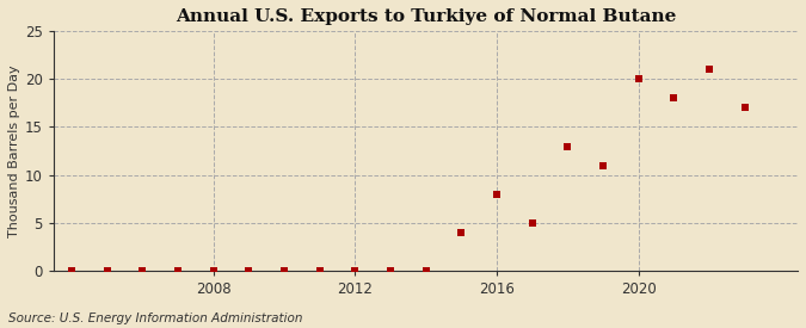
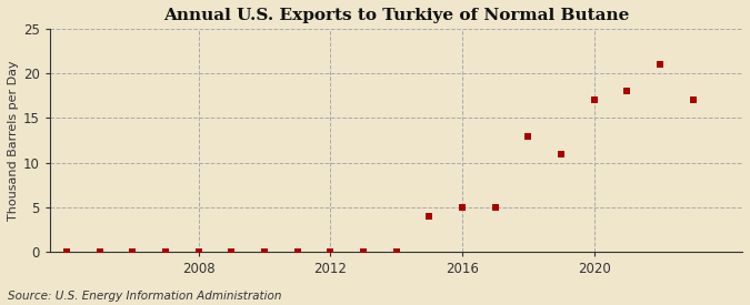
2016: 8 -> 5
2020: 20 -> 17
